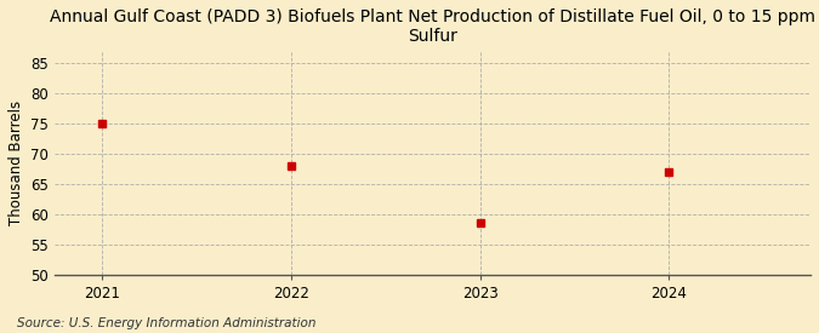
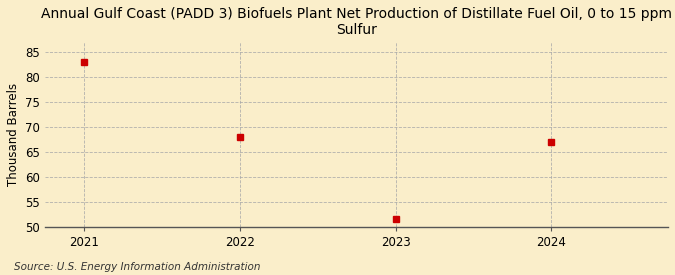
2021: 75.0 -> 83.0
2023: 58.5 -> 51.5
